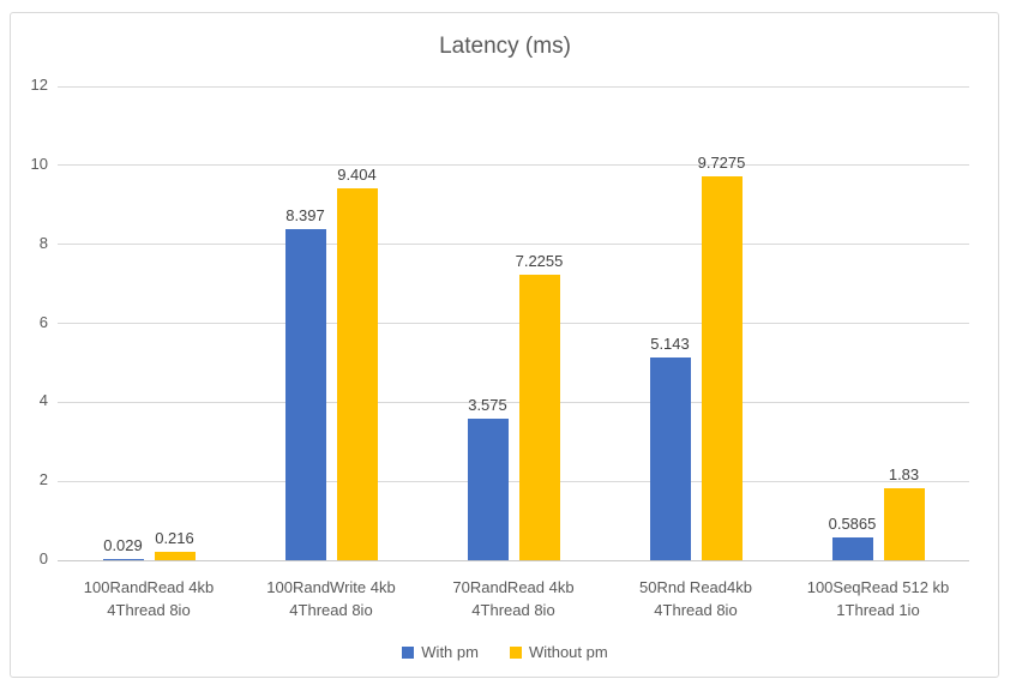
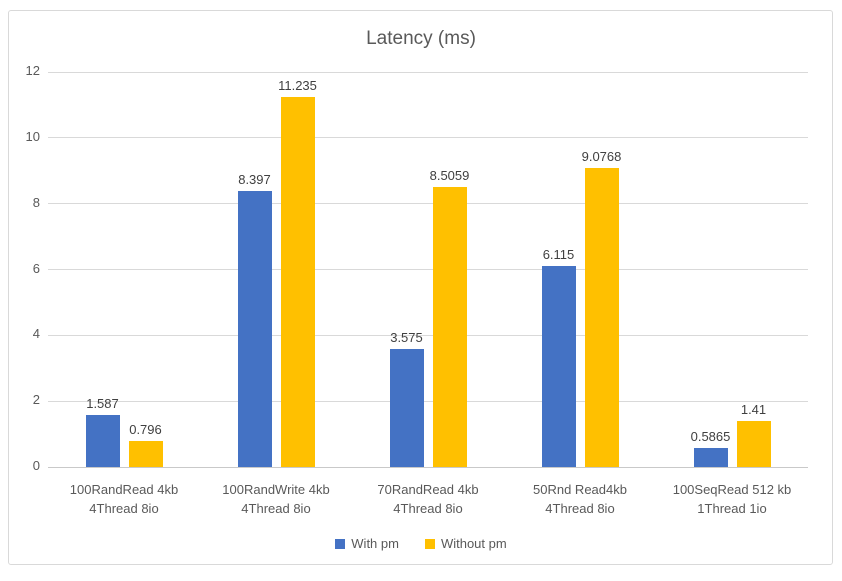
With pm/100RandRead 4kb 4Thread 8io: 0.029 -> 1.587
Without pm/100RandRead 4kb 4Thread 8io: 0.216 -> 0.796
Without pm/100RandWrite 4kb 4Thread 8io: 9.404 -> 11.235
Without pm/70RandRead 4kb 4Thread 8io: 7.2255 -> 8.5059
With pm/50Rnd Read4kb 4Thread 8io: 5.143 -> 6.115
Without pm/50Rnd Read4kb 4Thread 8io: 9.7275 -> 9.0768
Without pm/100SeqRead 512 kb 1Thread 1io: 1.83 -> 1.41
